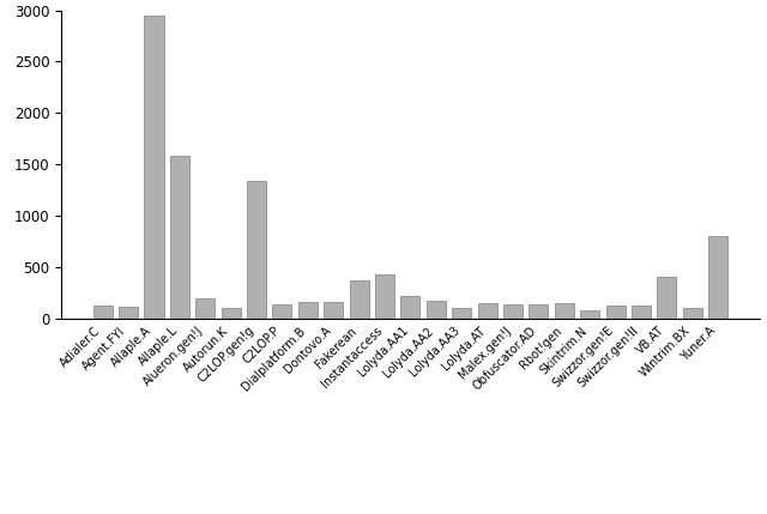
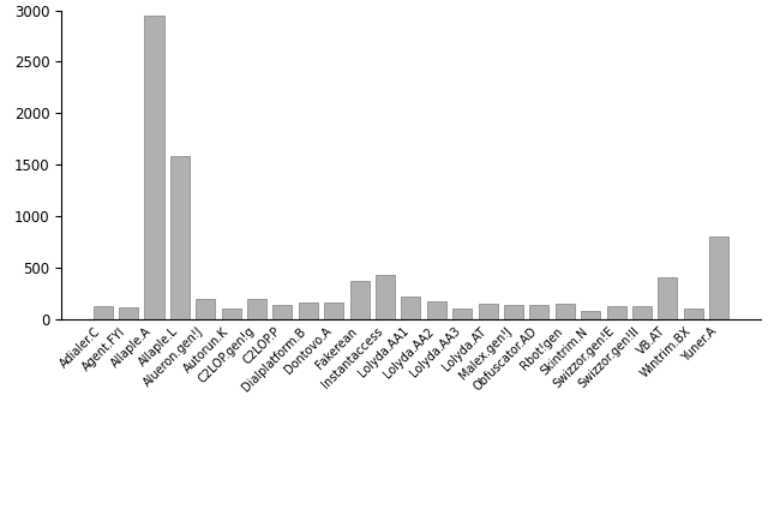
C2LOP.gen!g: 1340 -> 200
